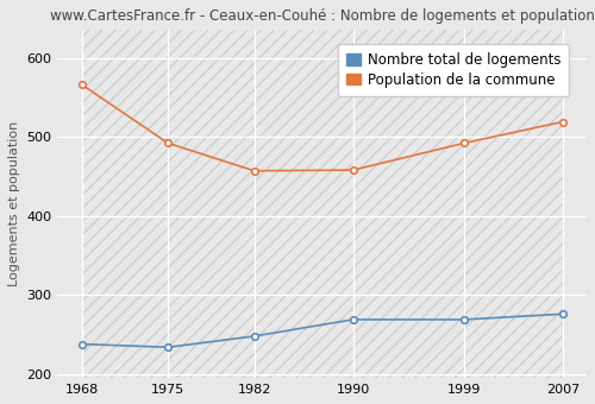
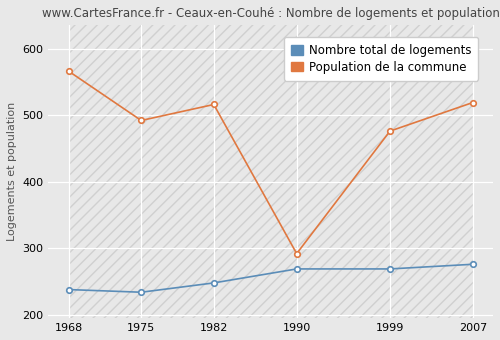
Population de la commune/1982: 457 -> 516
Population de la commune/1990: 458 -> 292
Population de la commune/1999: 492 -> 476
